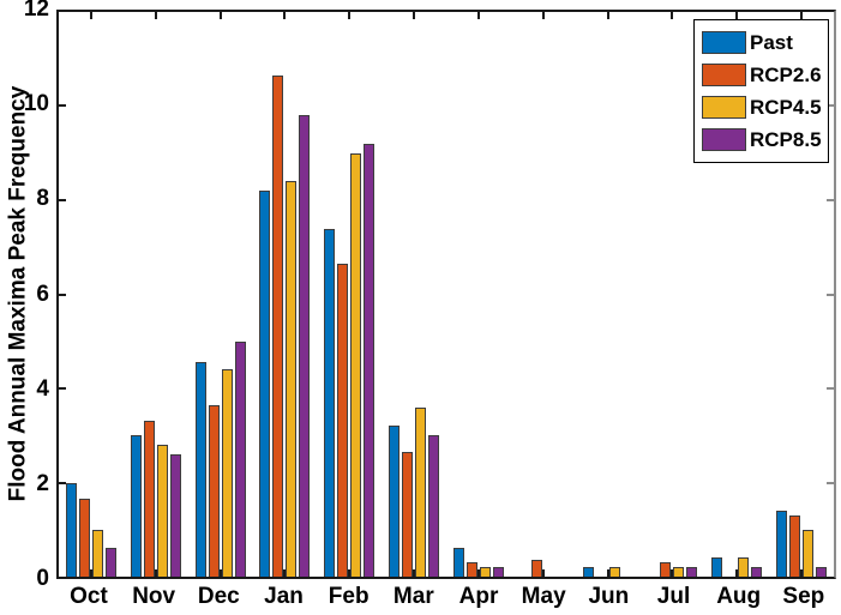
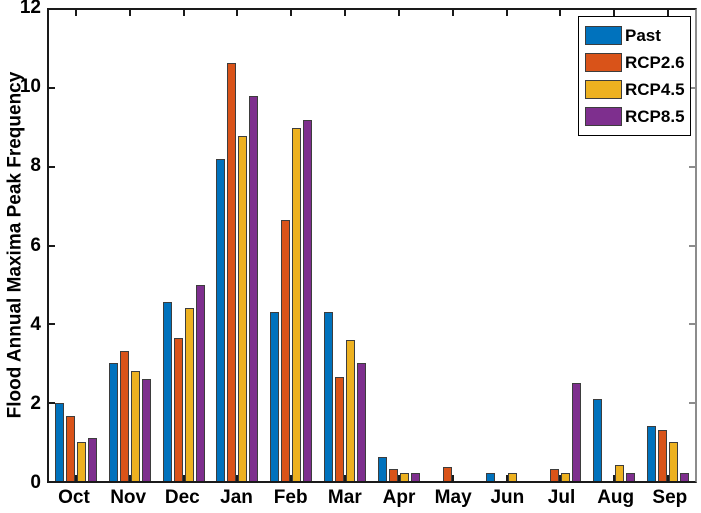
RCP8.5/Oct: 0.6 -> 1.1
RCP4.5/Jan: 8.4 -> 8.8
Past/Feb: 7.4 -> 4.3
Past/Mar: 3.2 -> 4.3
RCP8.5/Jul: 0.2 -> 2.5
Past/Aug: 0.4 -> 2.1
